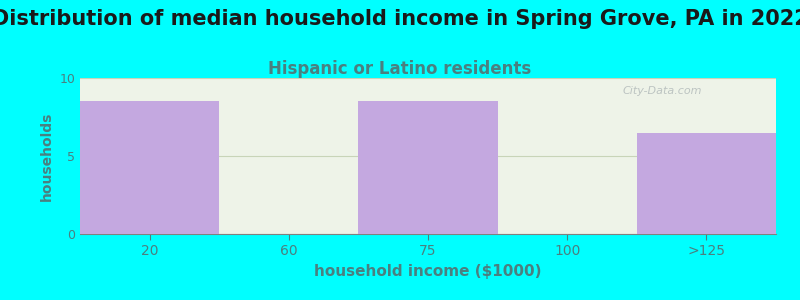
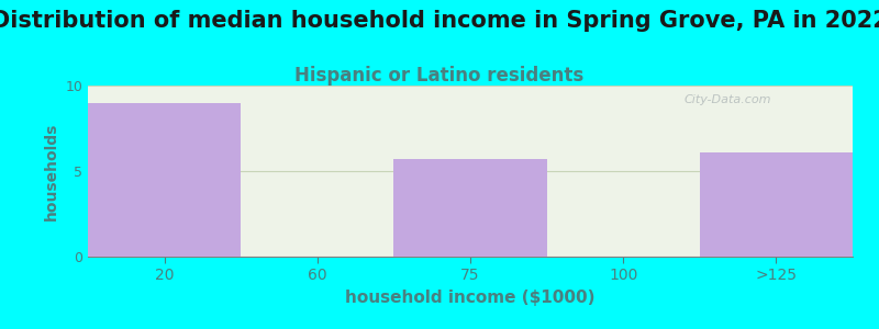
20: 8.5 -> 9.0
75: 8.5 -> 5.7
>125: 6.5 -> 6.1
